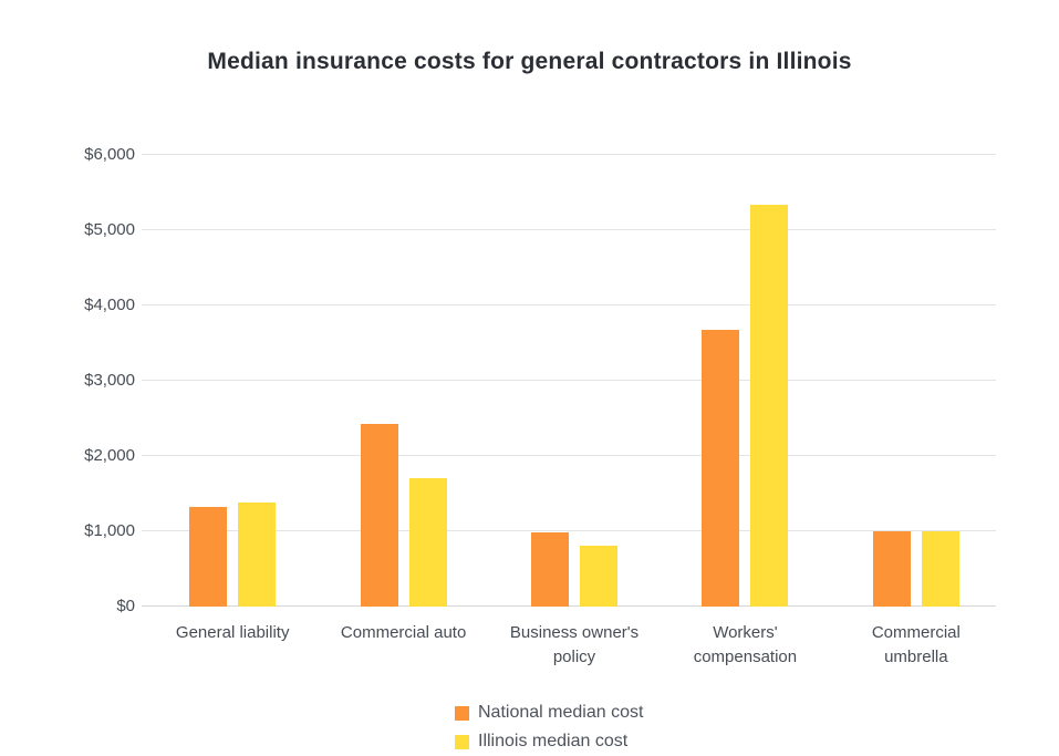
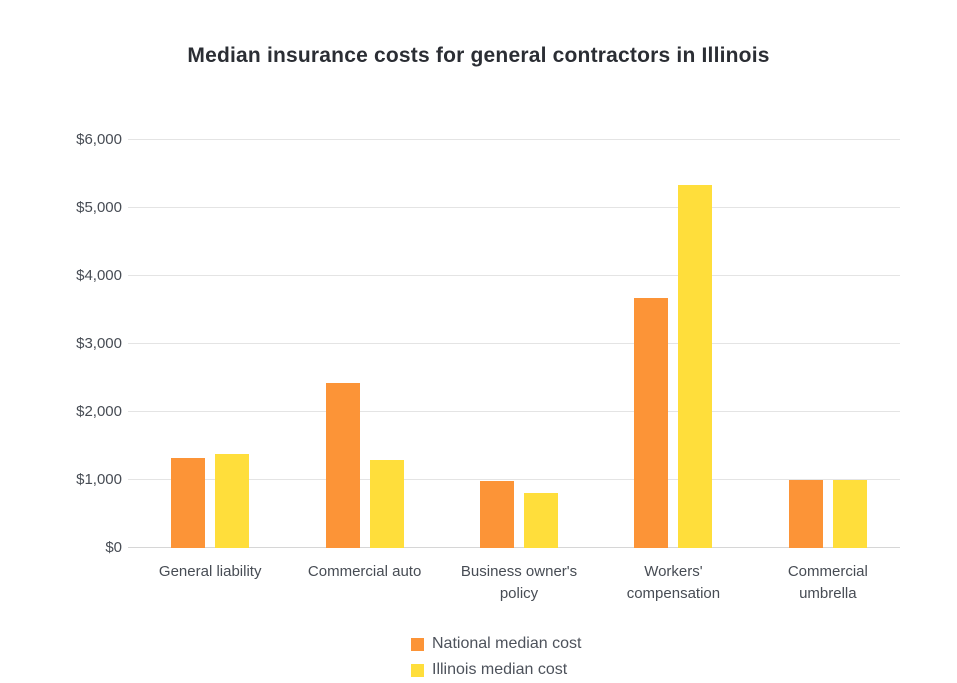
Illinois median cost/Commercial auto: $1700 -> $1300
